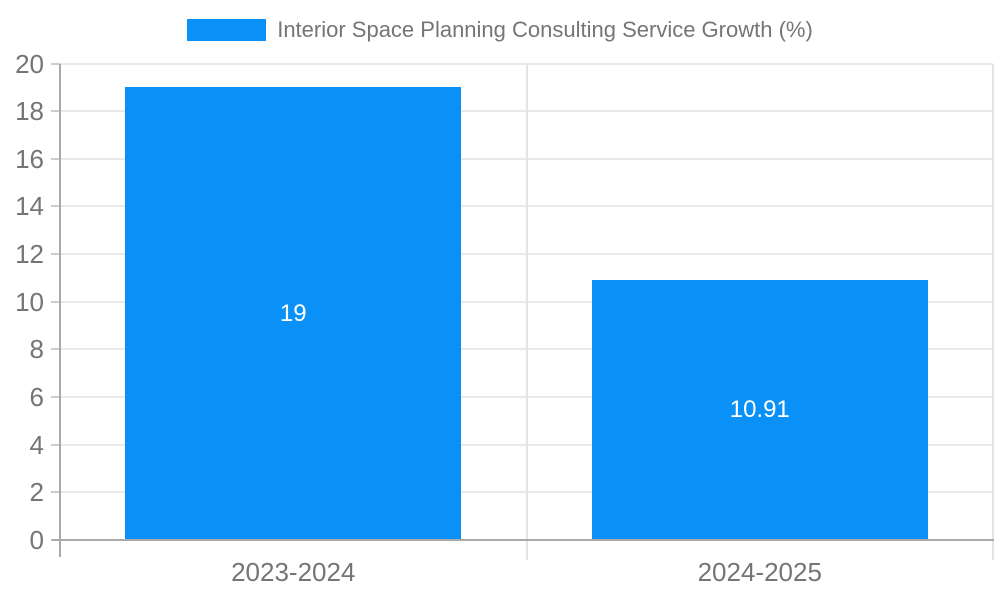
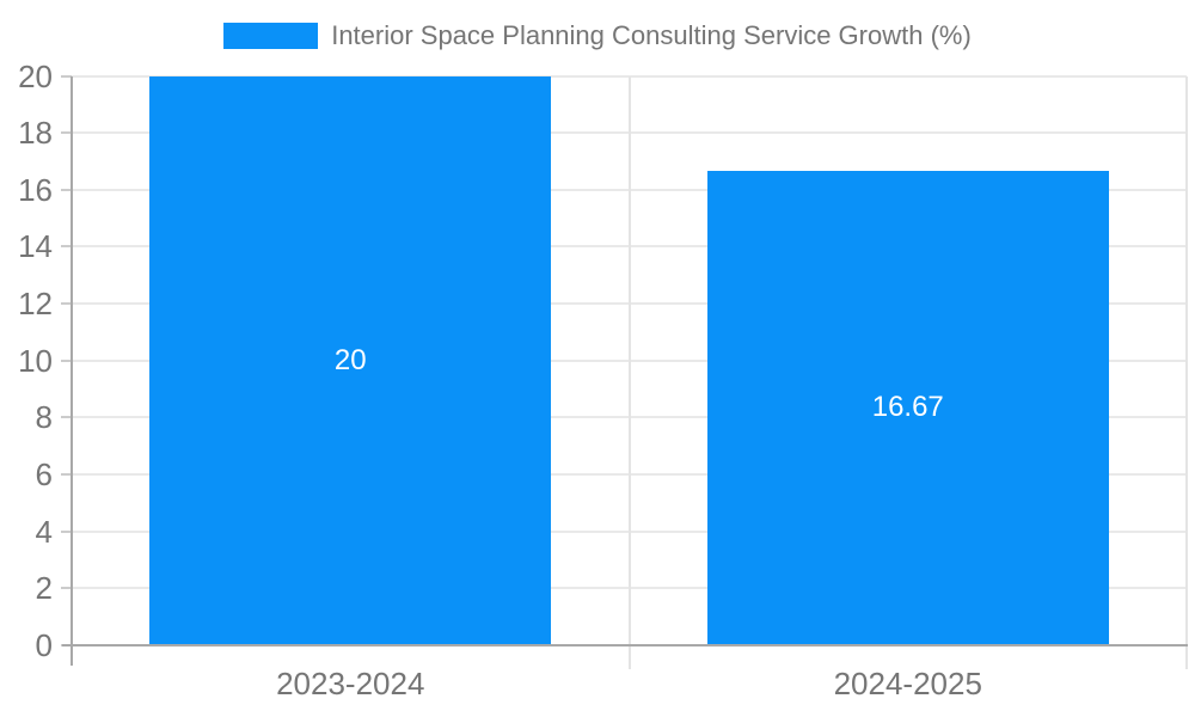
2023-2024: 19 -> 20
2024-2025: 10.91 -> 16.67
